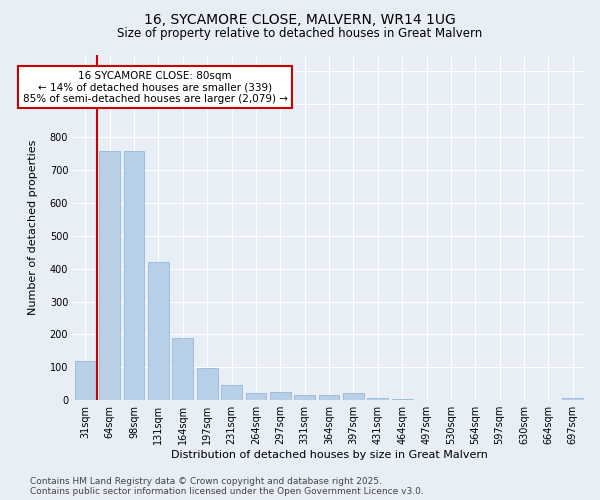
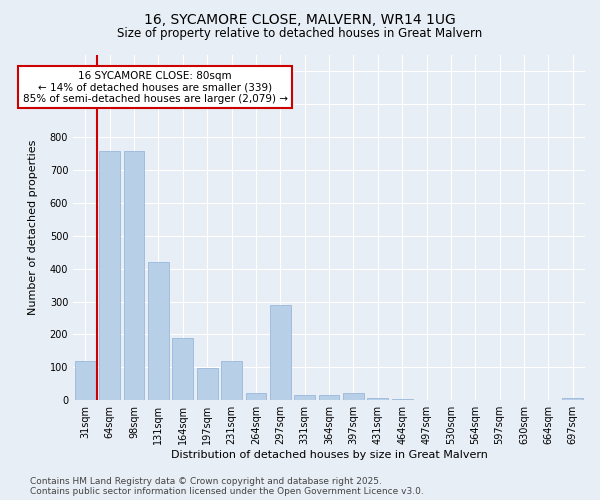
231sqm: 47 -> 120
297sqm: 24 -> 290
